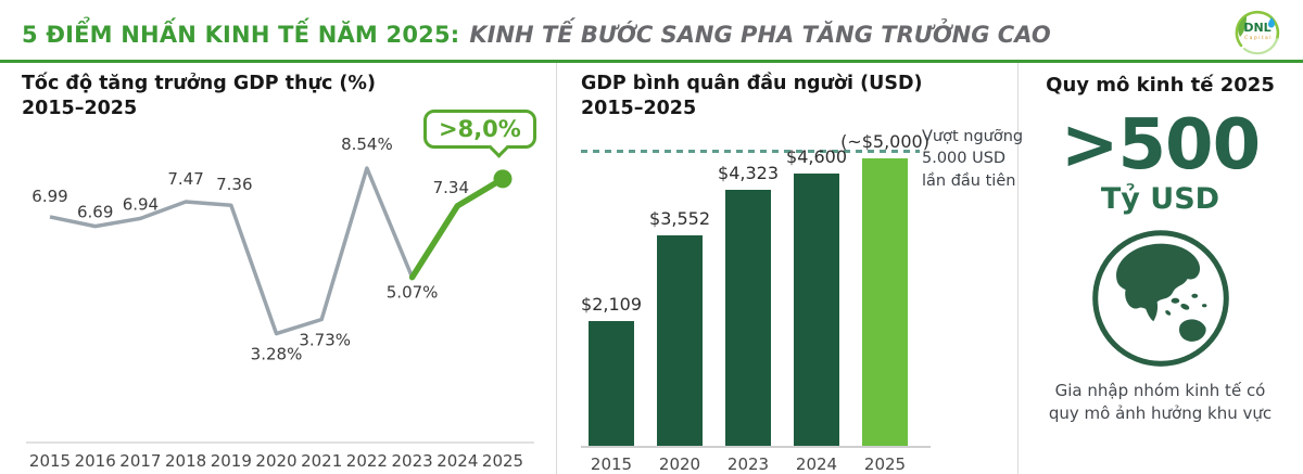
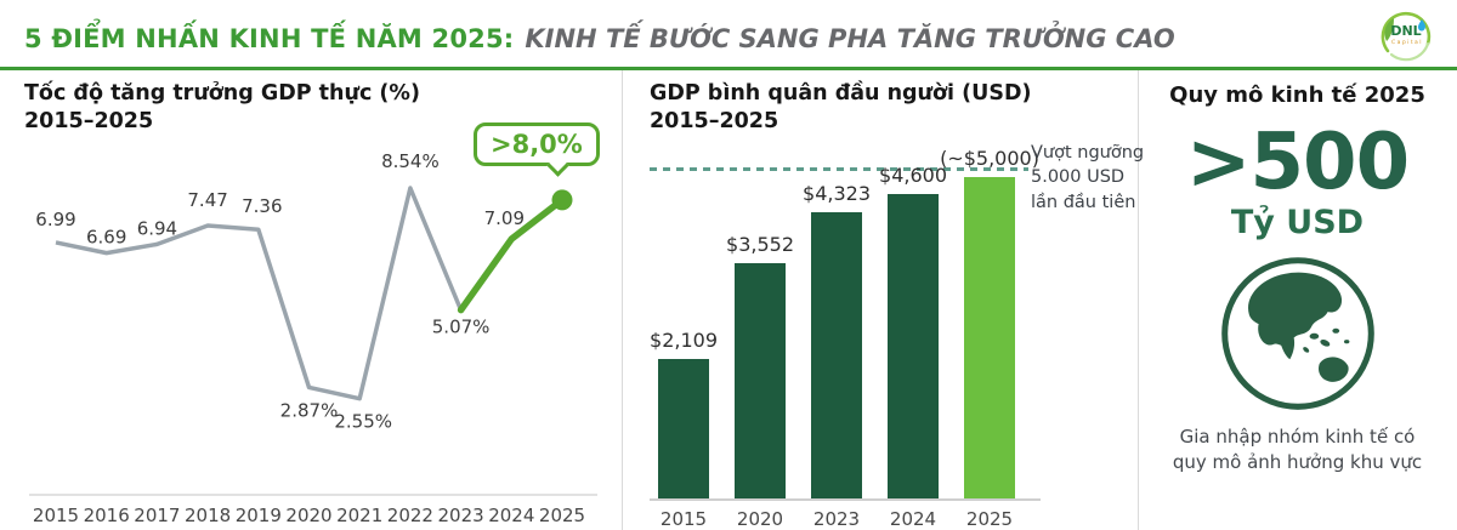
Tốc độ tăng trưởng GDP thực (%)/2020: 3.28% -> 2.87%
Tốc độ tăng trưởng GDP thực (%)/2021: 3.73% -> 2.55%
Tốc độ tăng trưởng GDP thực (%)/2024: 7.34 -> 7.09
